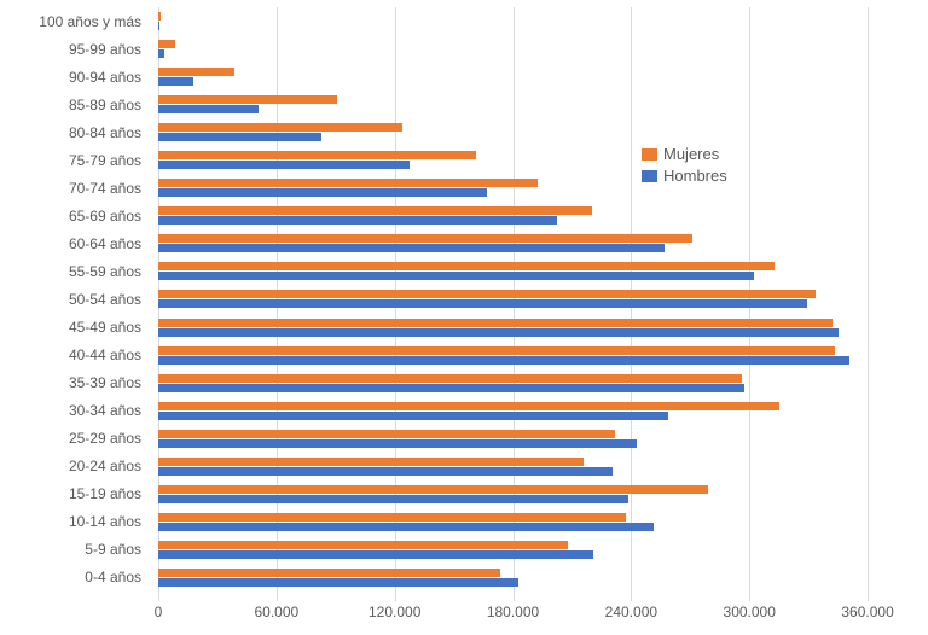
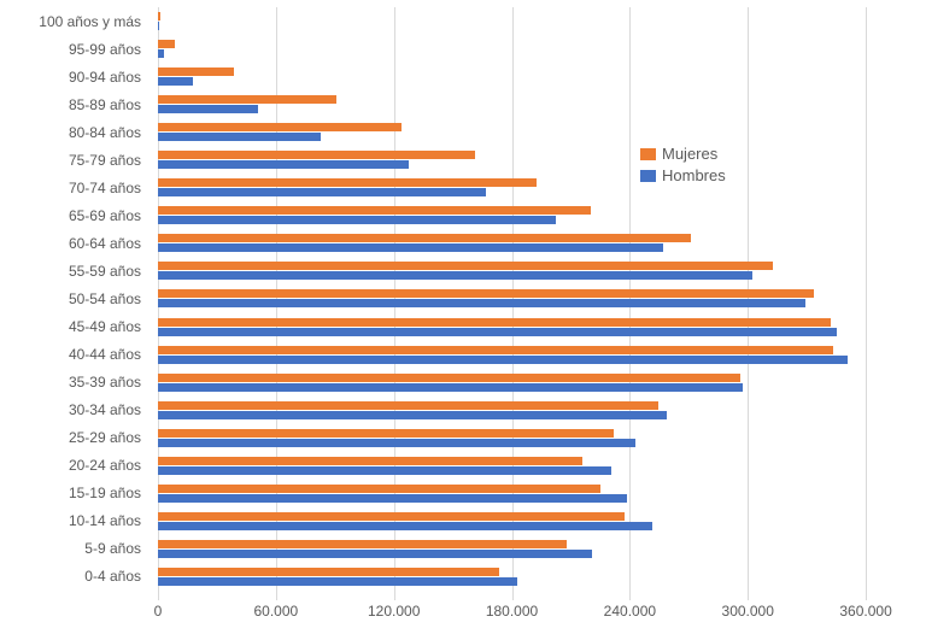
Mujeres/30-34 años: 315000 -> 254000
Mujeres/15-19 años: 279000 -> 225000
